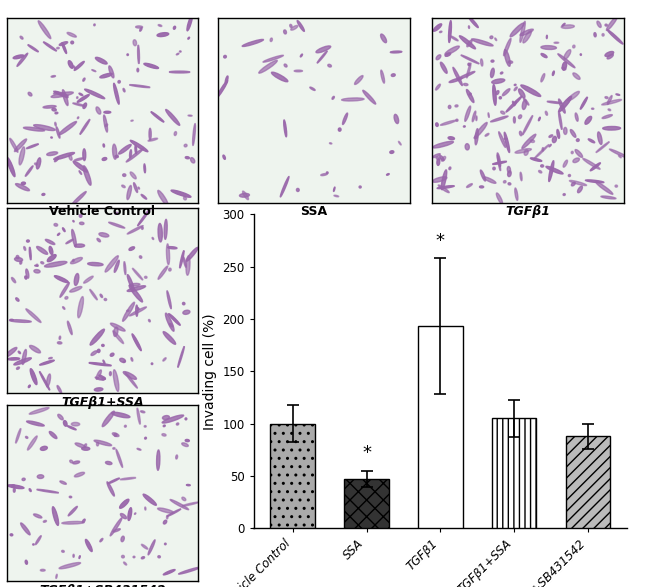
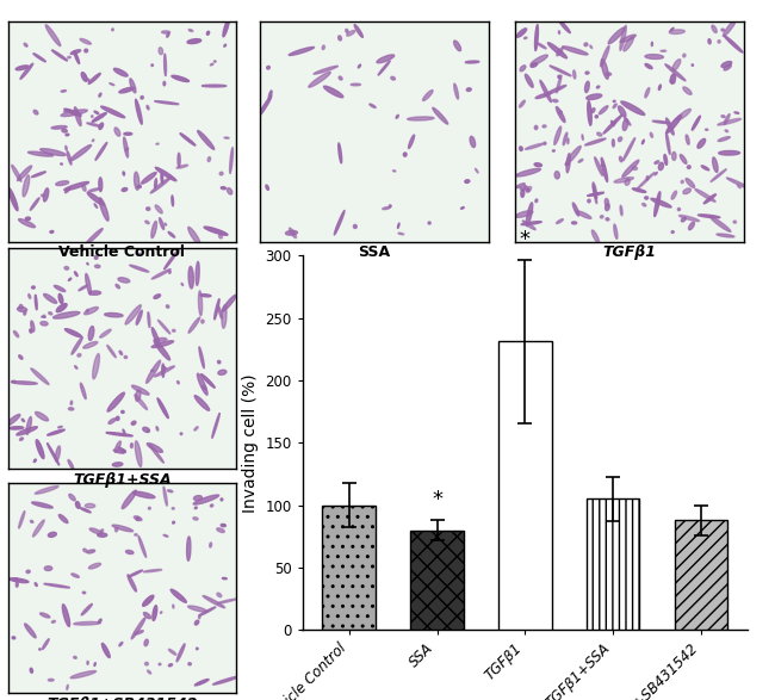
SSA: 47 -> 80
TGFβ1: 193 -> 231
